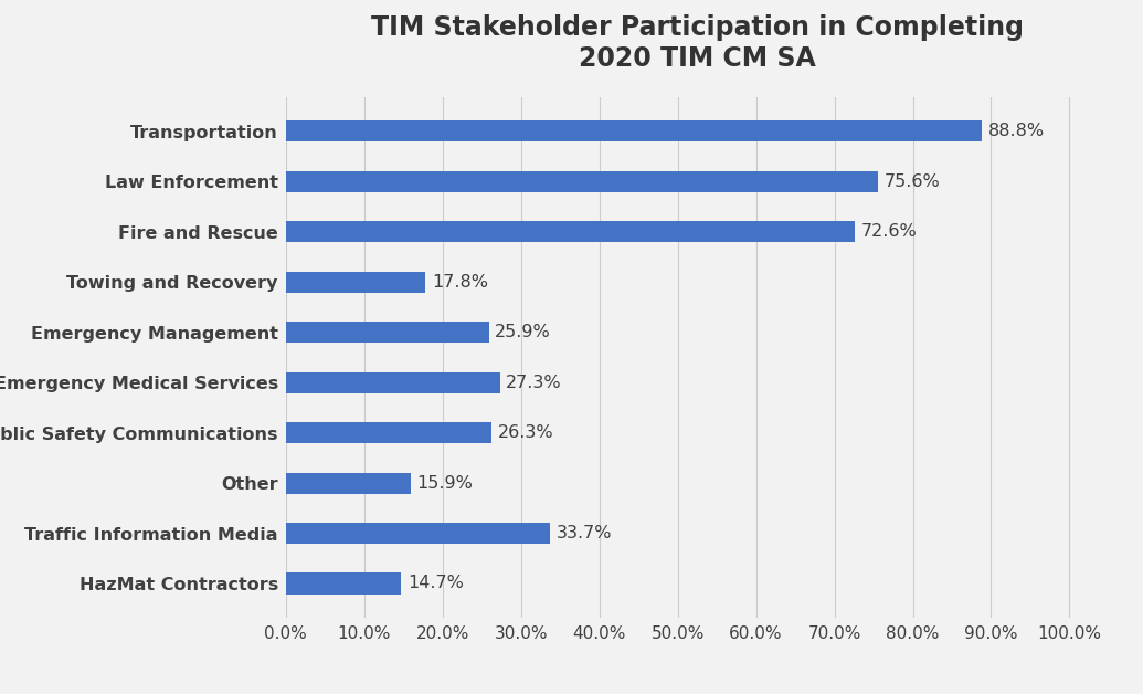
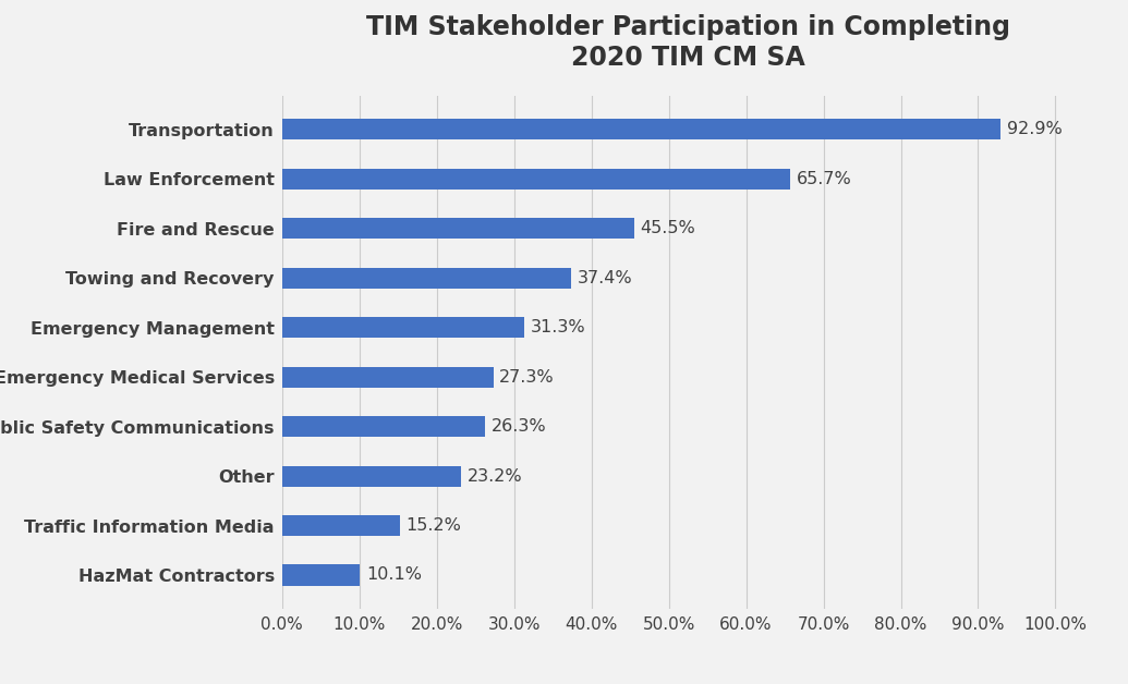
Transportation: 88.8% -> 92.9%
Law Enforcement: 75.6% -> 65.7%
Fire and Rescue: 72.6% -> 45.5%
Towing and Recovery: 17.8% -> 37.4%
Emergency Management: 25.9% -> 31.3%
Other: 15.9% -> 23.2%
Traffic Information Media: 33.7% -> 15.2%
HazMat Contractors: 14.7% -> 10.1%
